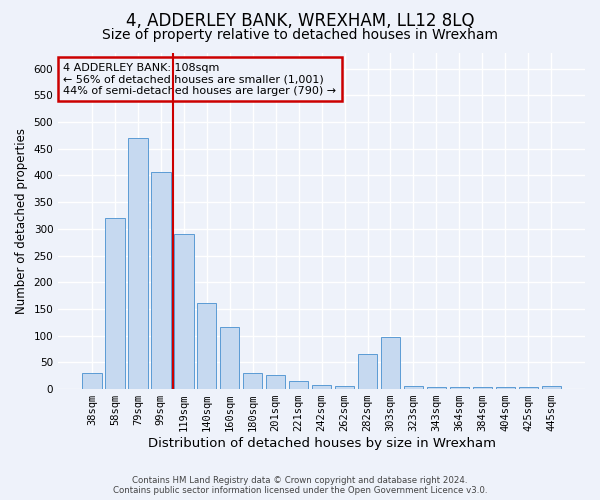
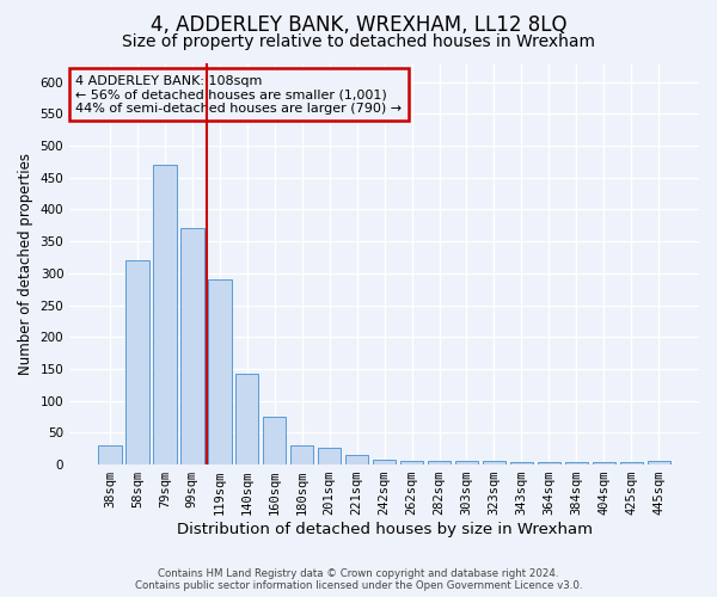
99sqm: 406 -> 370
140sqm: 162 -> 143
160sqm: 116 -> 75
282sqm: 66 -> 5
303sqm: 98 -> 5
